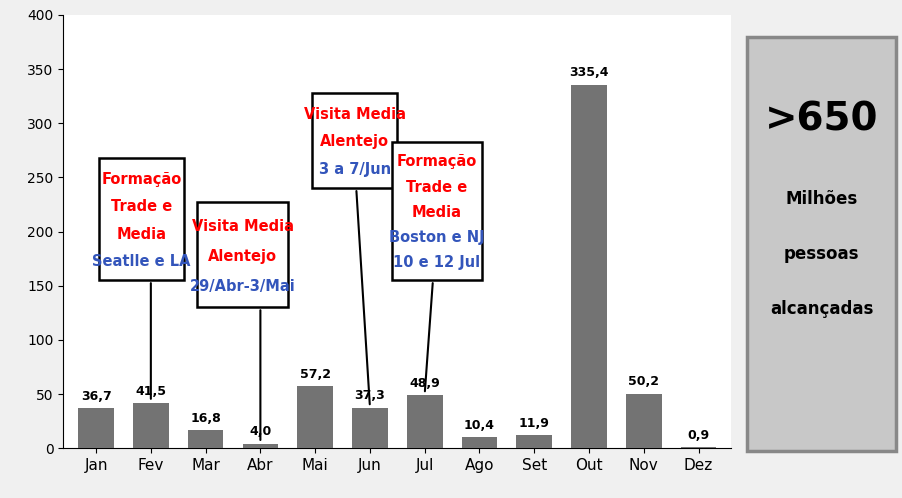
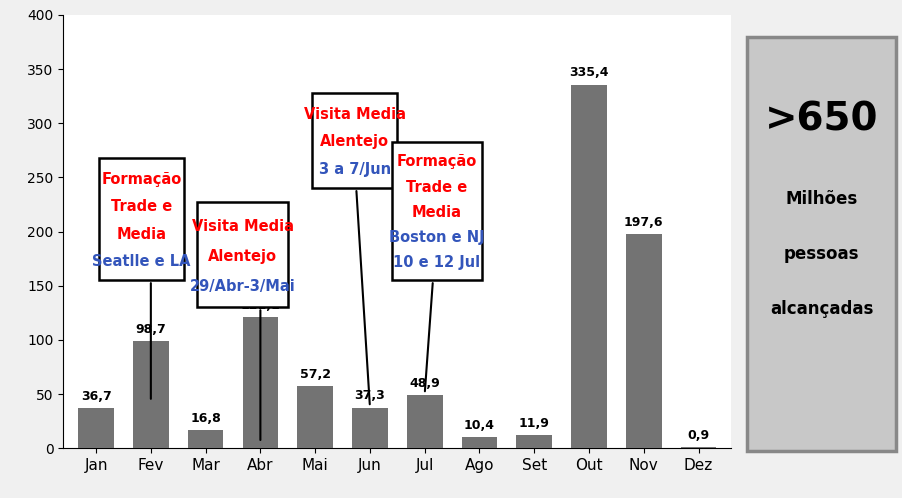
Fev: 41,5 -> 98,7
Abr: 4,0 -> 121,1
Nov: 50,2 -> 197,6
